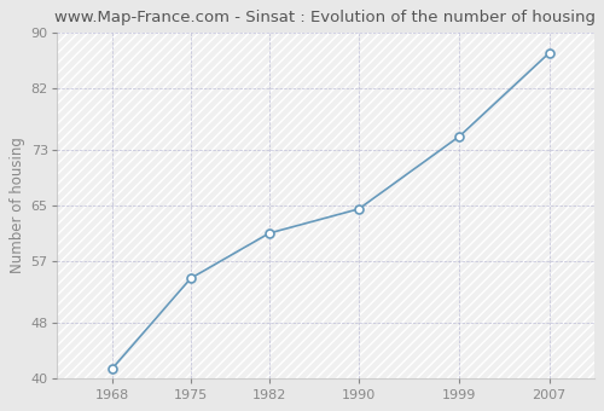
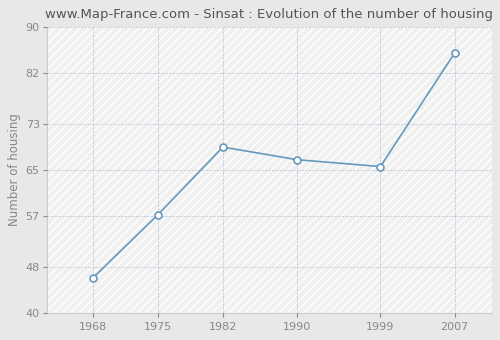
1968: 41.5 -> 46.2
1975: 54.5 -> 57.2
1982: 61.0 -> 69.0
1990: 64.5 -> 66.8
1999: 75.0 -> 65.6
2007: 87.0 -> 85.4
